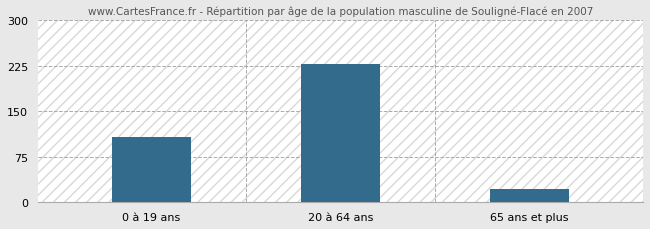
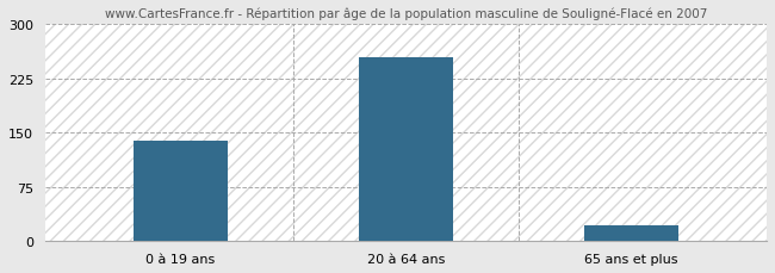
0 à 19 ans: 107 -> 138
20 à 64 ans: 228 -> 254
